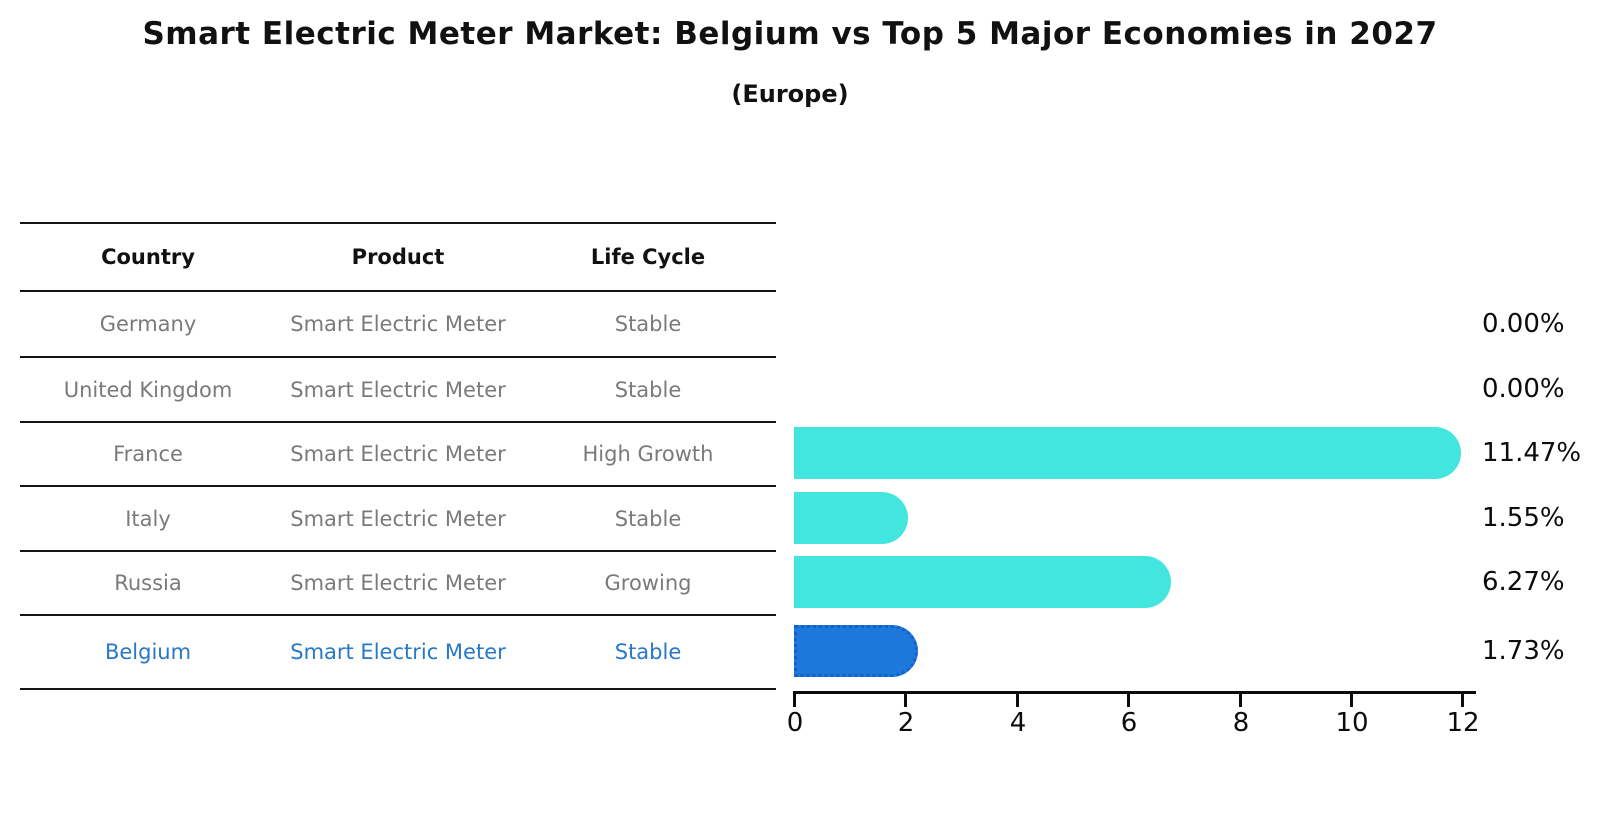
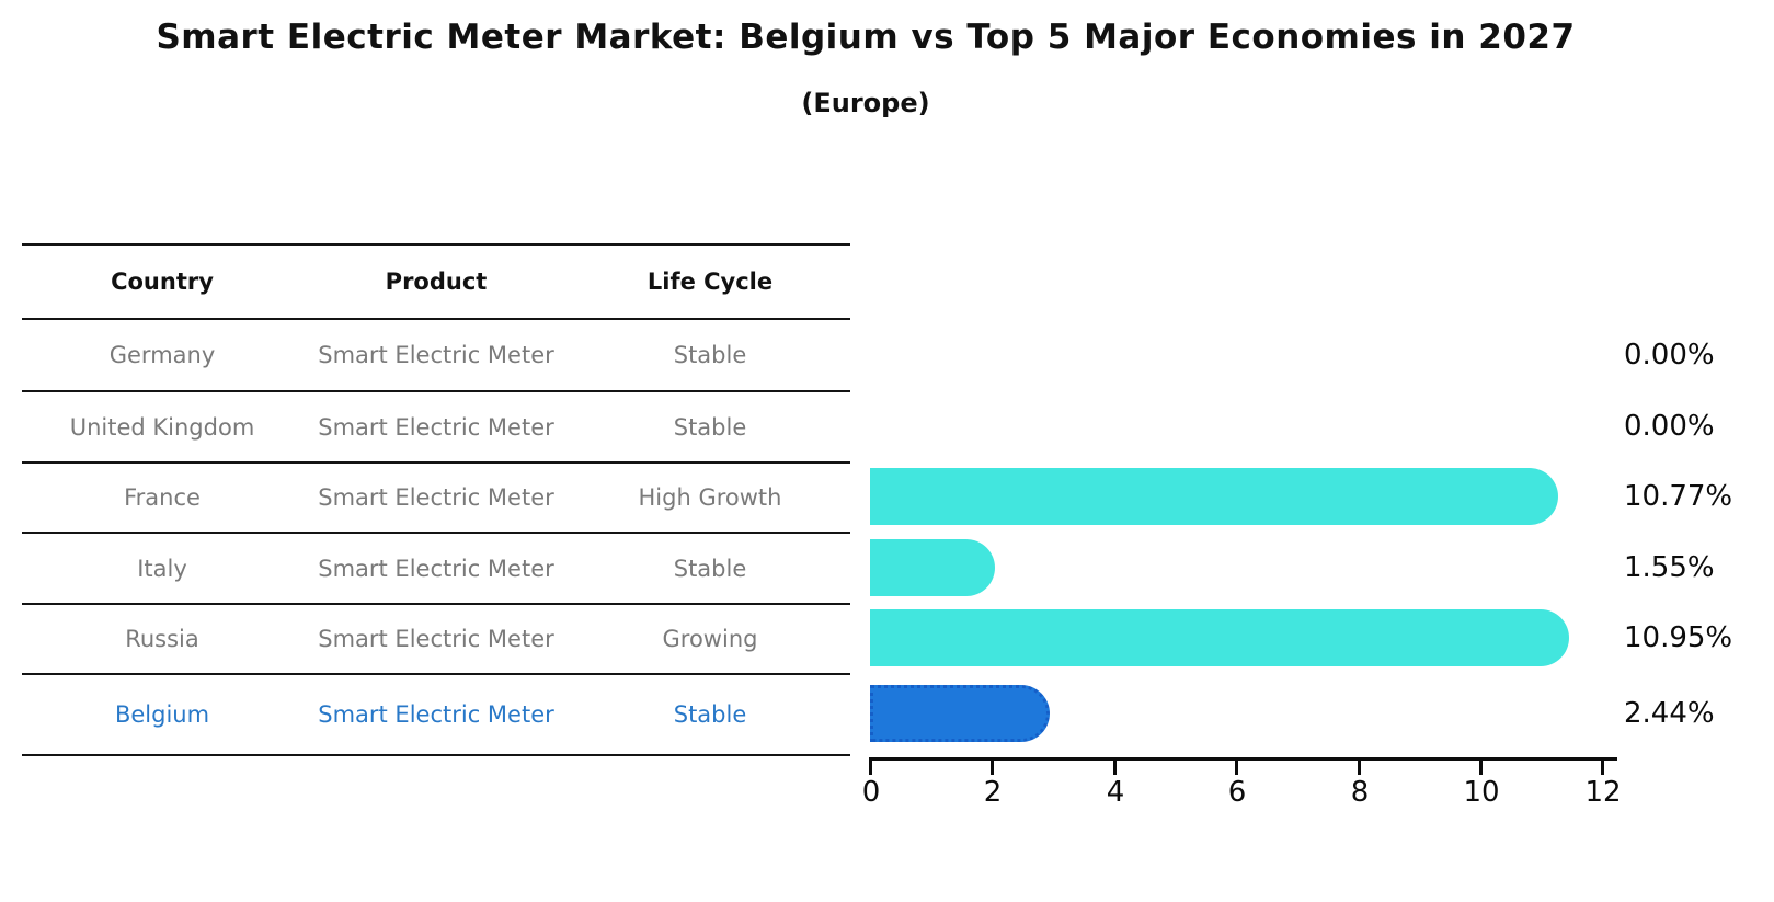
France: 11.47% -> 10.77%
Russia: 6.27% -> 10.95%
Belgium: 1.73% -> 2.44%
